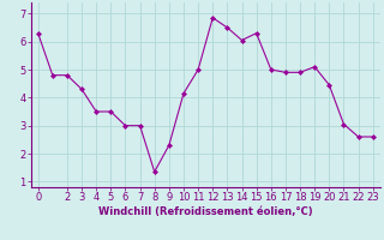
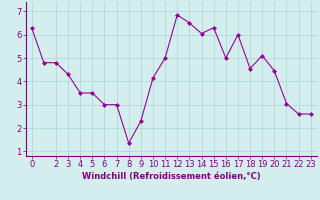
17: 4.90 -> 6.00
18: 4.90 -> 4.55
